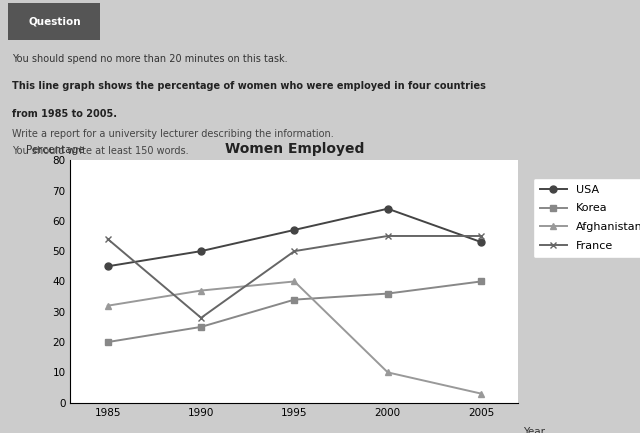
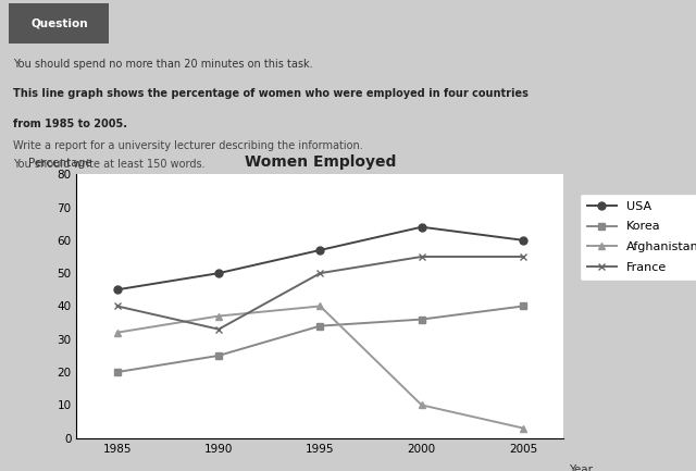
France/1985: 54 -> 40
France/1990: 28 -> 33
USA/2005: 53 -> 60
